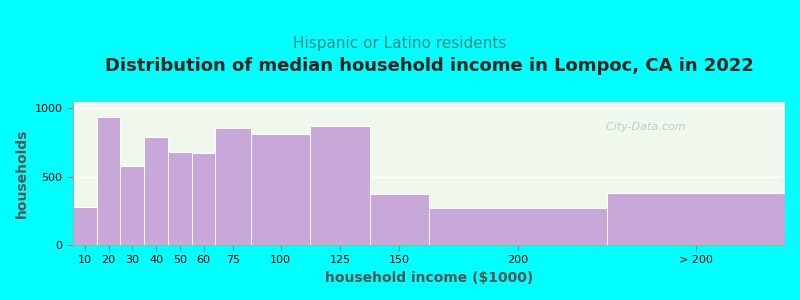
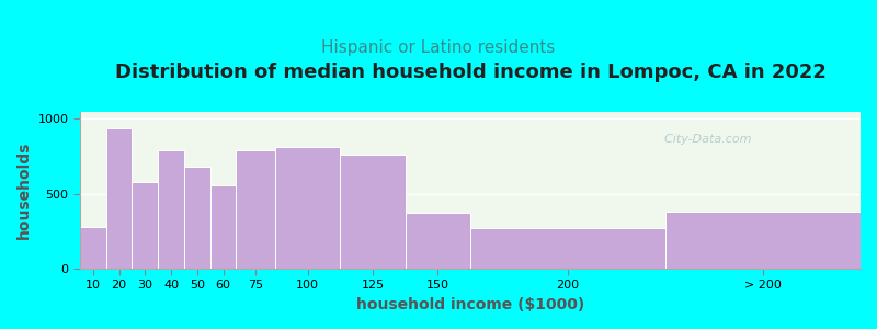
60: 670 -> 560
75: 860 -> 790
125: 870 -> 760
